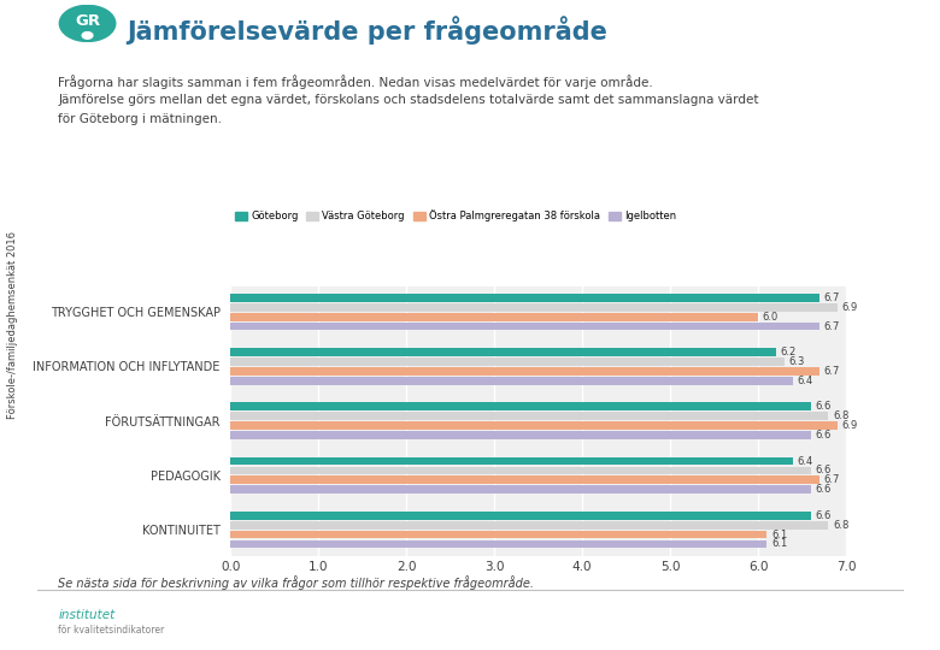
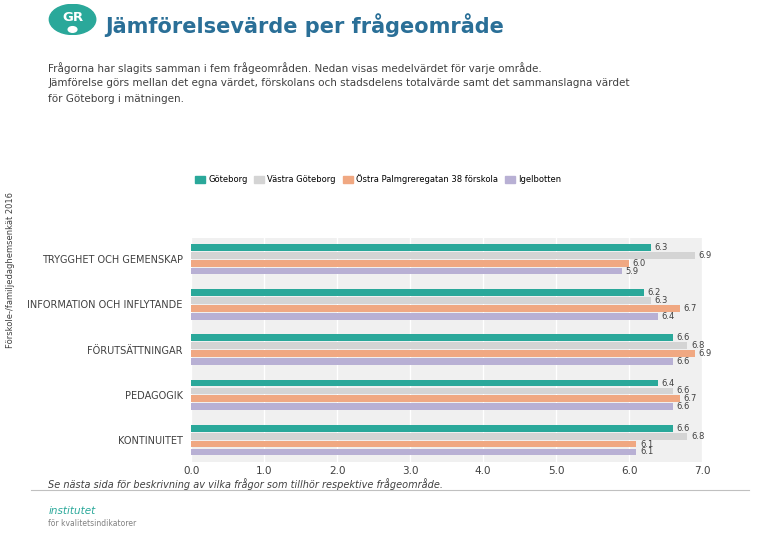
Göteborg/TRYGGHET OCH GEMENSKAP: 6.7 -> 6.3
Igelbotten/TRYGGHET OCH GEMENSKAP: 6.7 -> 5.9
